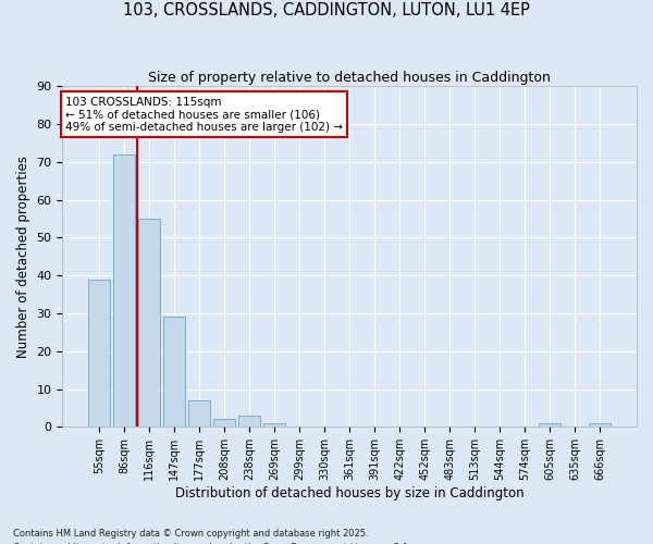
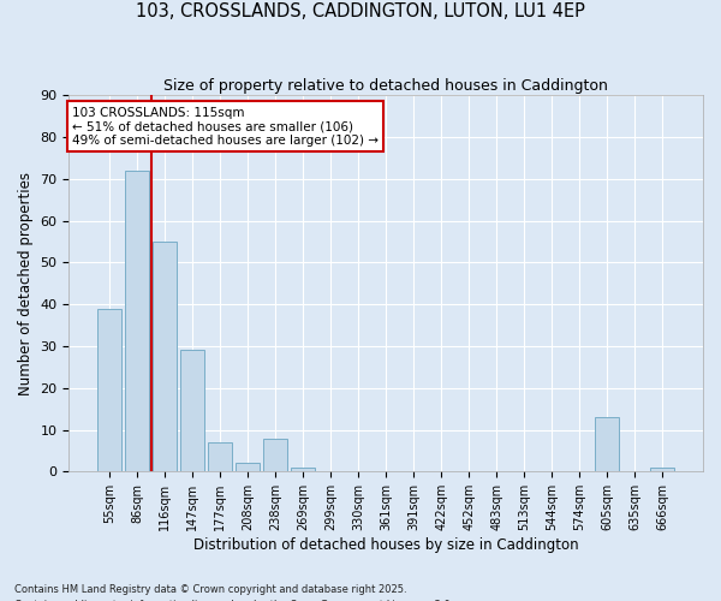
238sqm: 3 -> 8
605sqm: 1 -> 13
